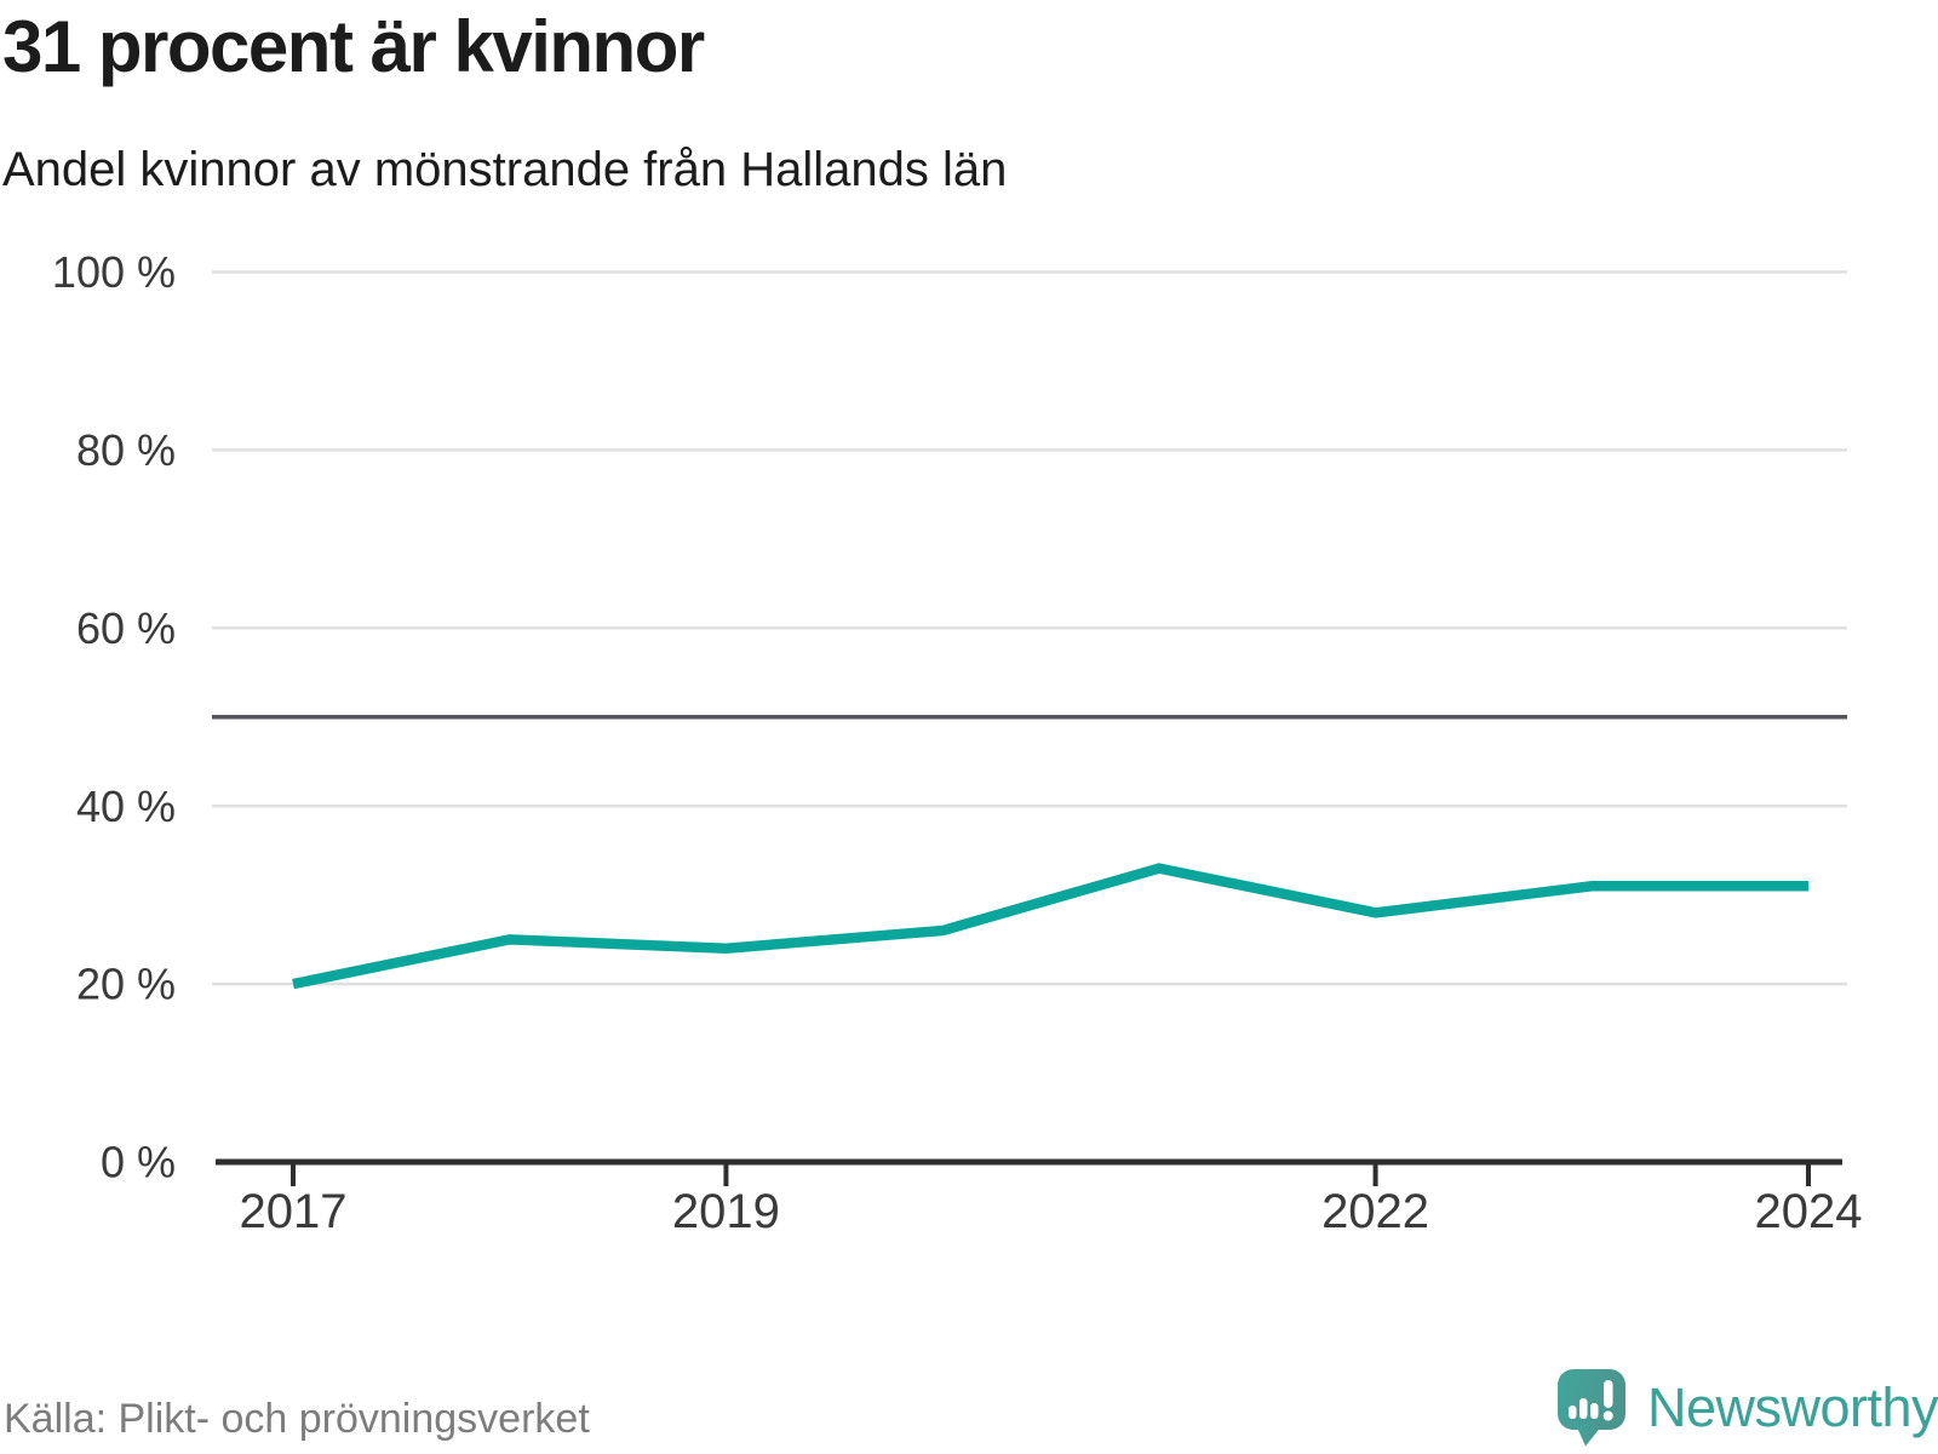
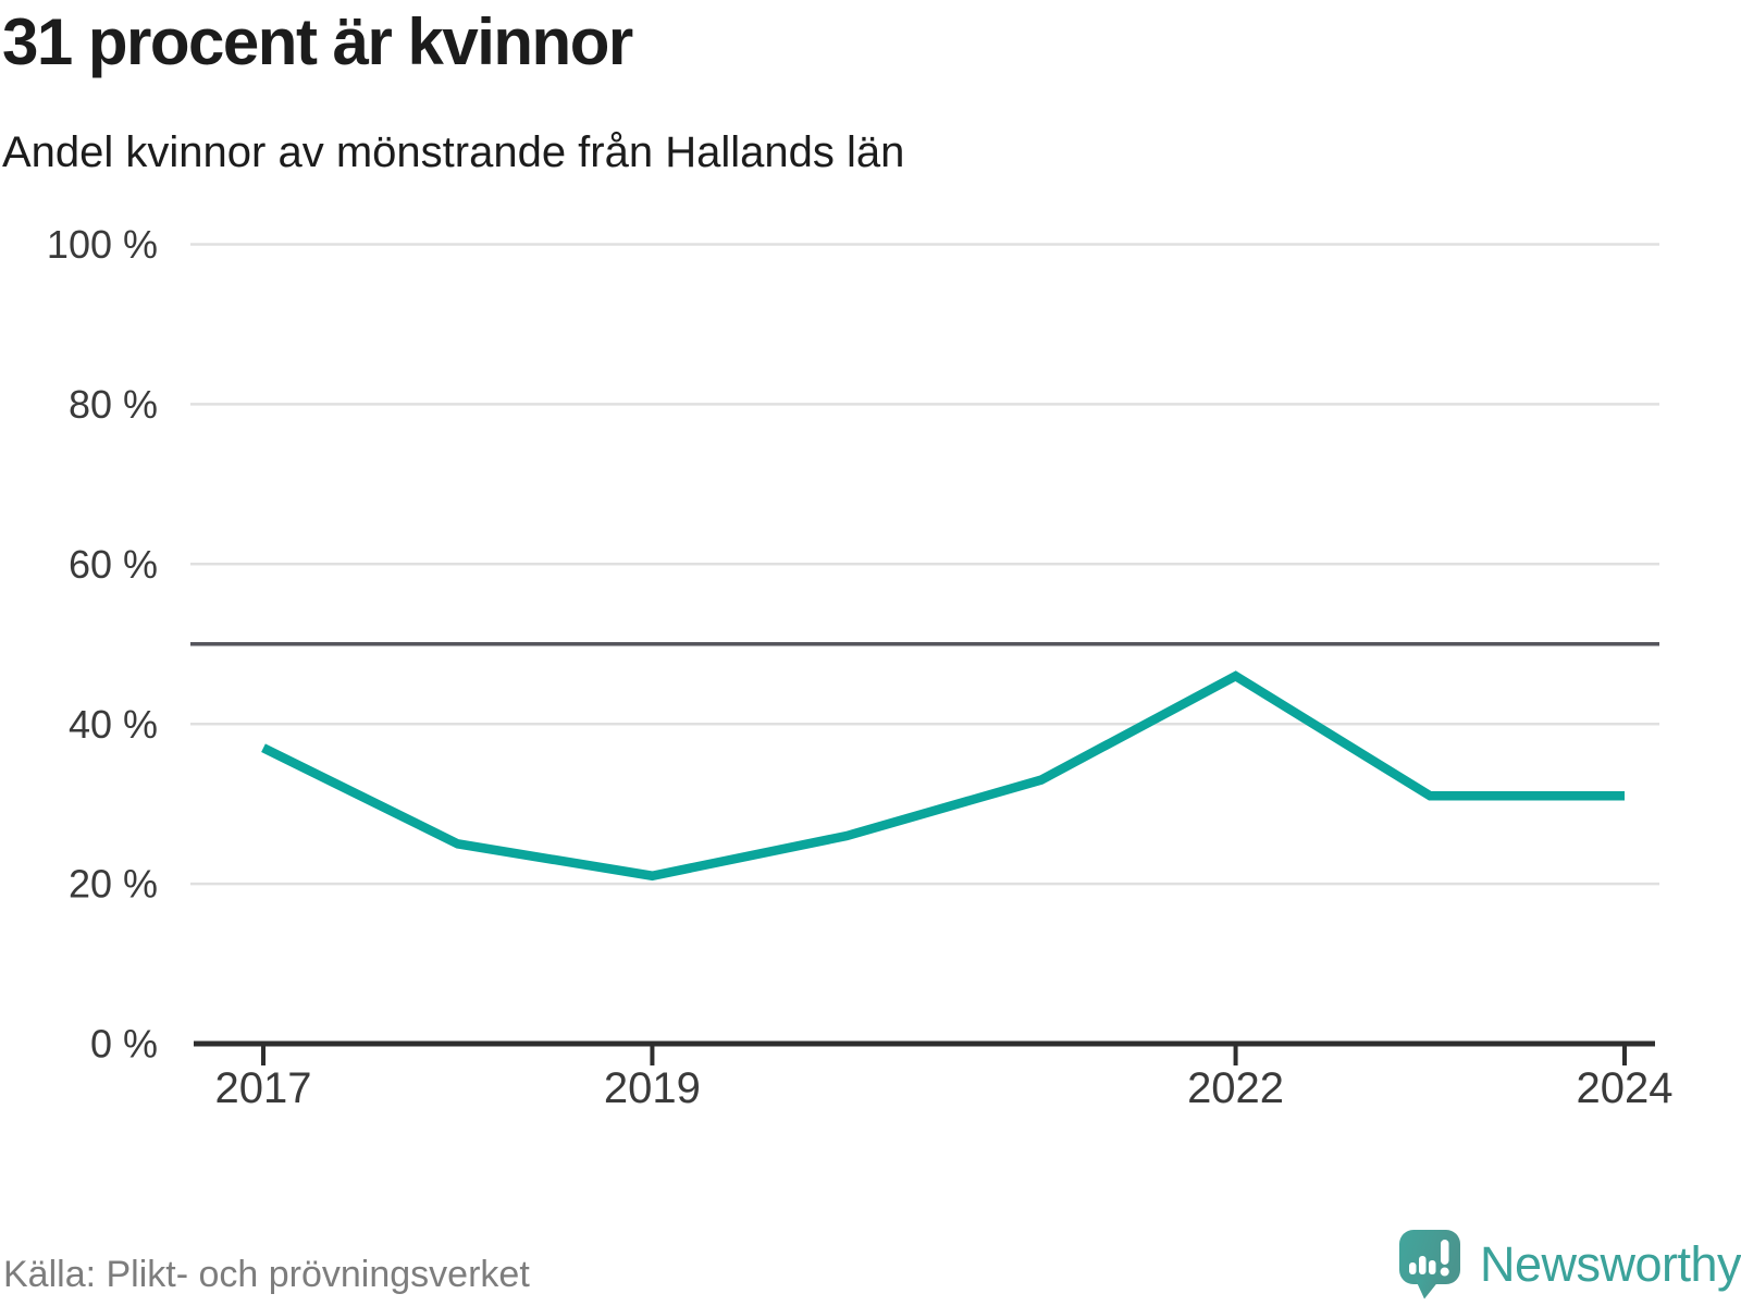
2017: 20% -> 37%
2019: 24% -> 21%
2022: 28% -> 46%
